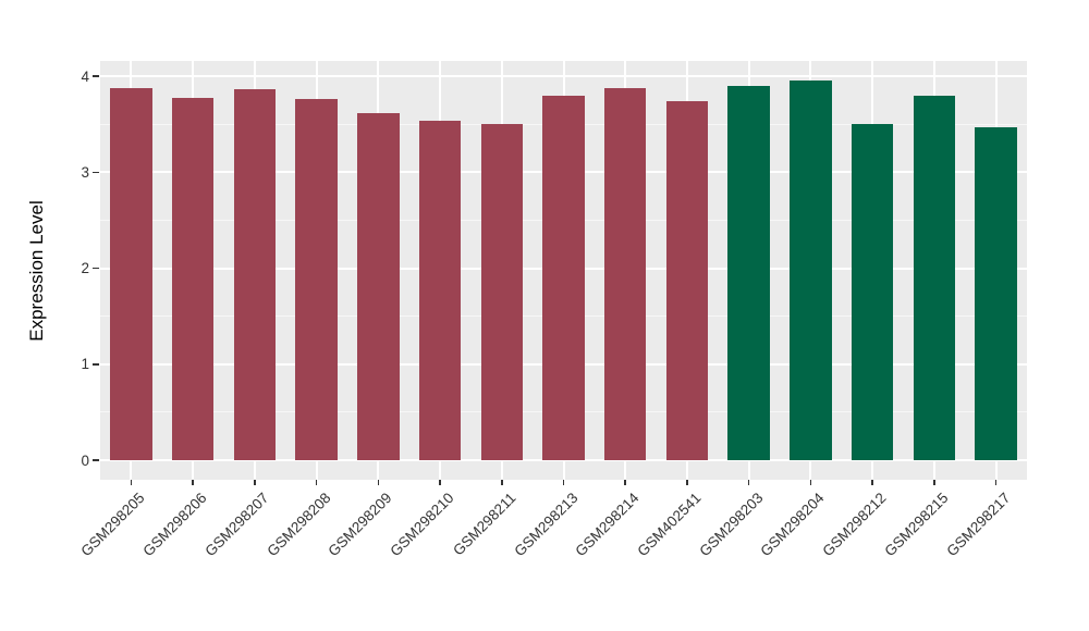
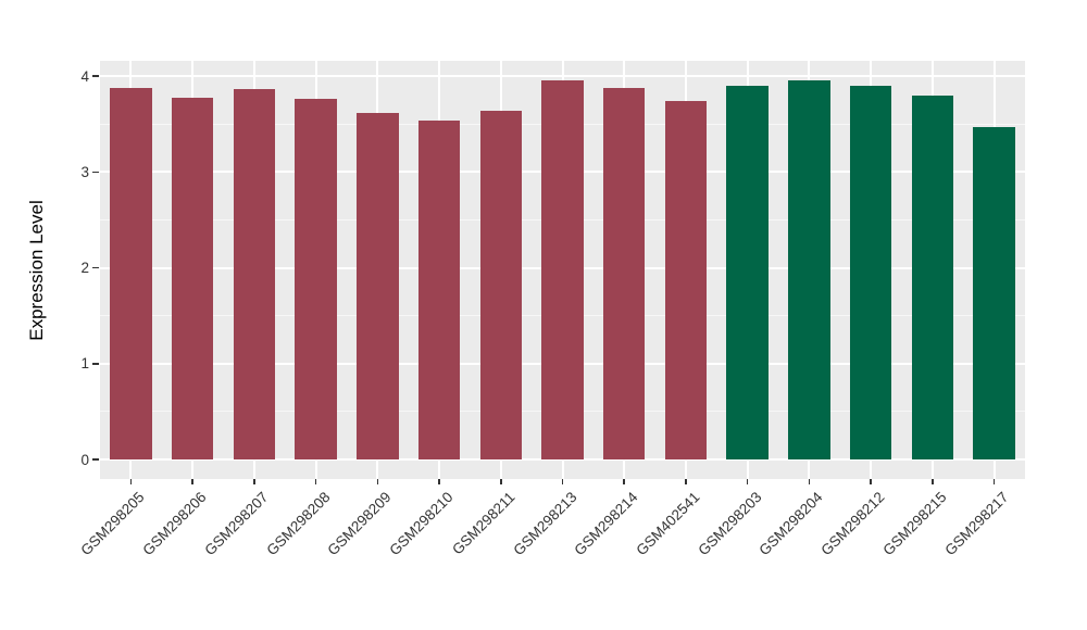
GSM298211: 3.5 -> 3.6
GSM298213: 3.8 -> 4.0
GSM298212: 3.5 -> 3.9
